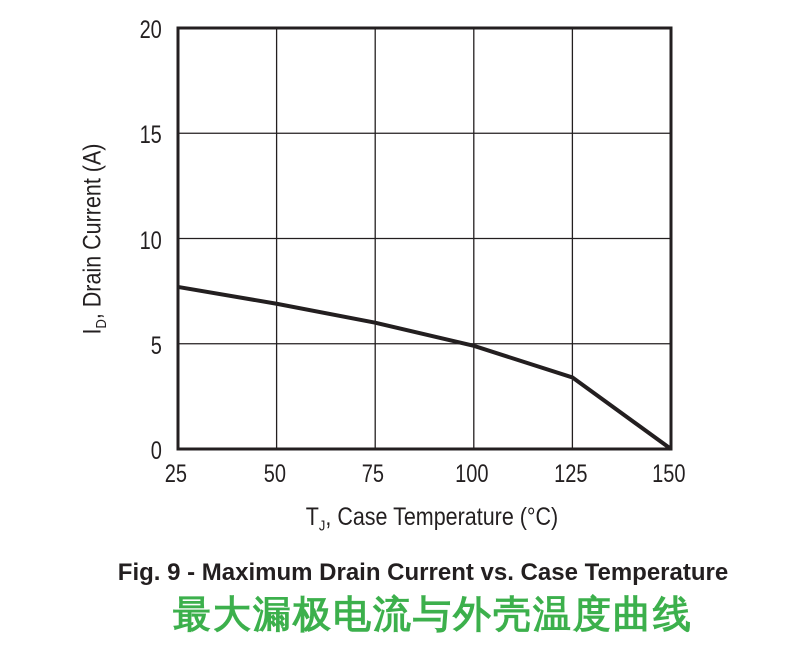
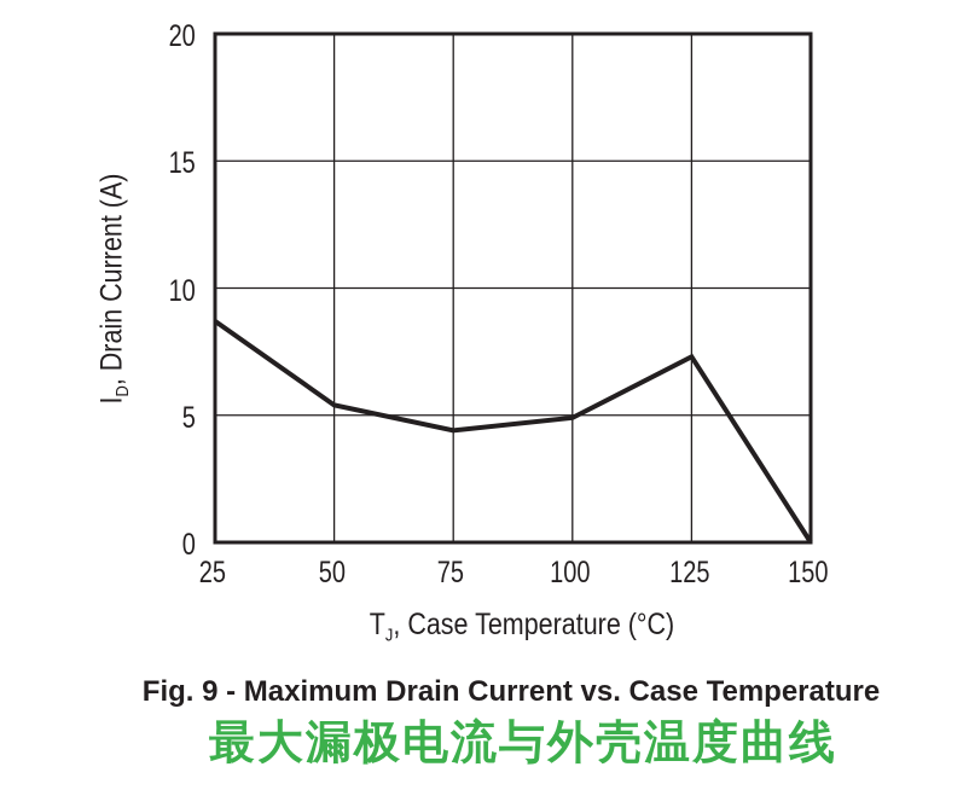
25: 7.7 -> 8.7
50: 6.9 -> 5.4
75: 6.0 -> 4.4
125: 3.4 -> 7.3
